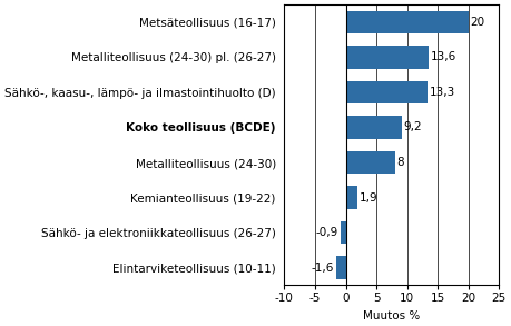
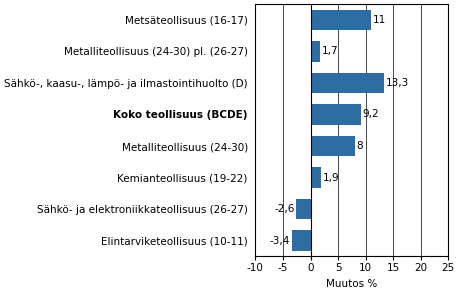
Metsäteollisuus (16-17): 20 -> 11
Metalliteollisuus (24-30) pl. (26-27): 13,6 -> 1,7
Sähkö- ja elektroniikkateollisuus (26-27): -0,9 -> -2,6
Elintarviketeollisuus (10-11): -1,6 -> -3,4
